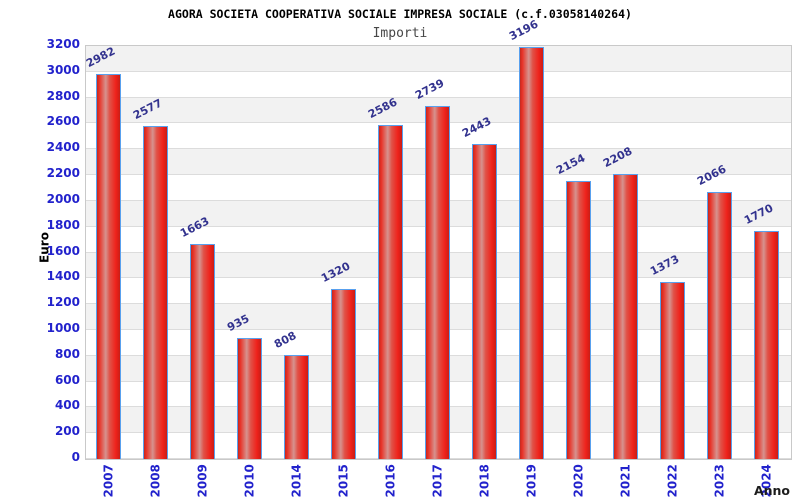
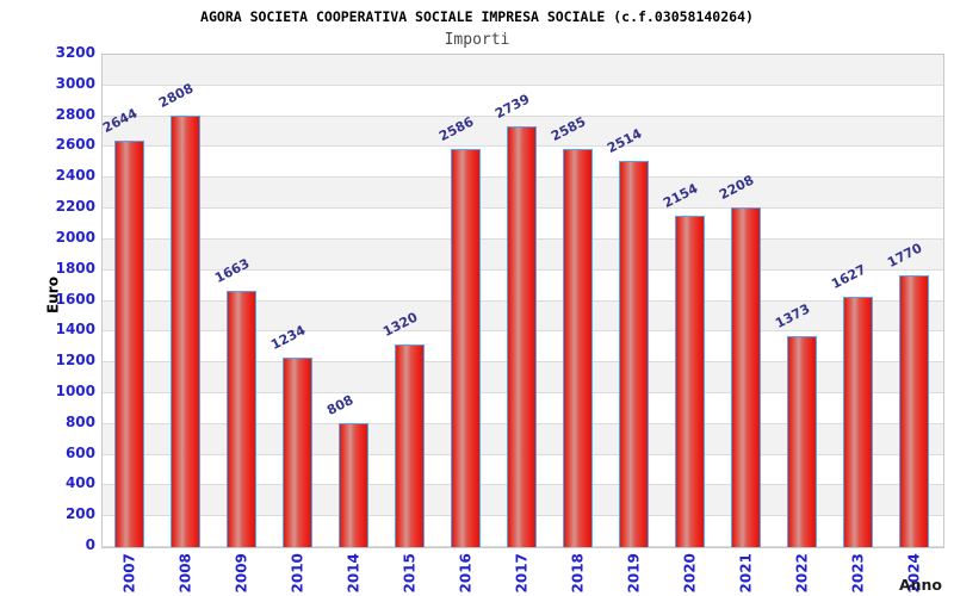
2007: 2982 -> 2644
2008: 2577 -> 2808
2010: 935 -> 1234
2018: 2443 -> 2585
2019: 3196 -> 2514
2023: 2066 -> 1627
